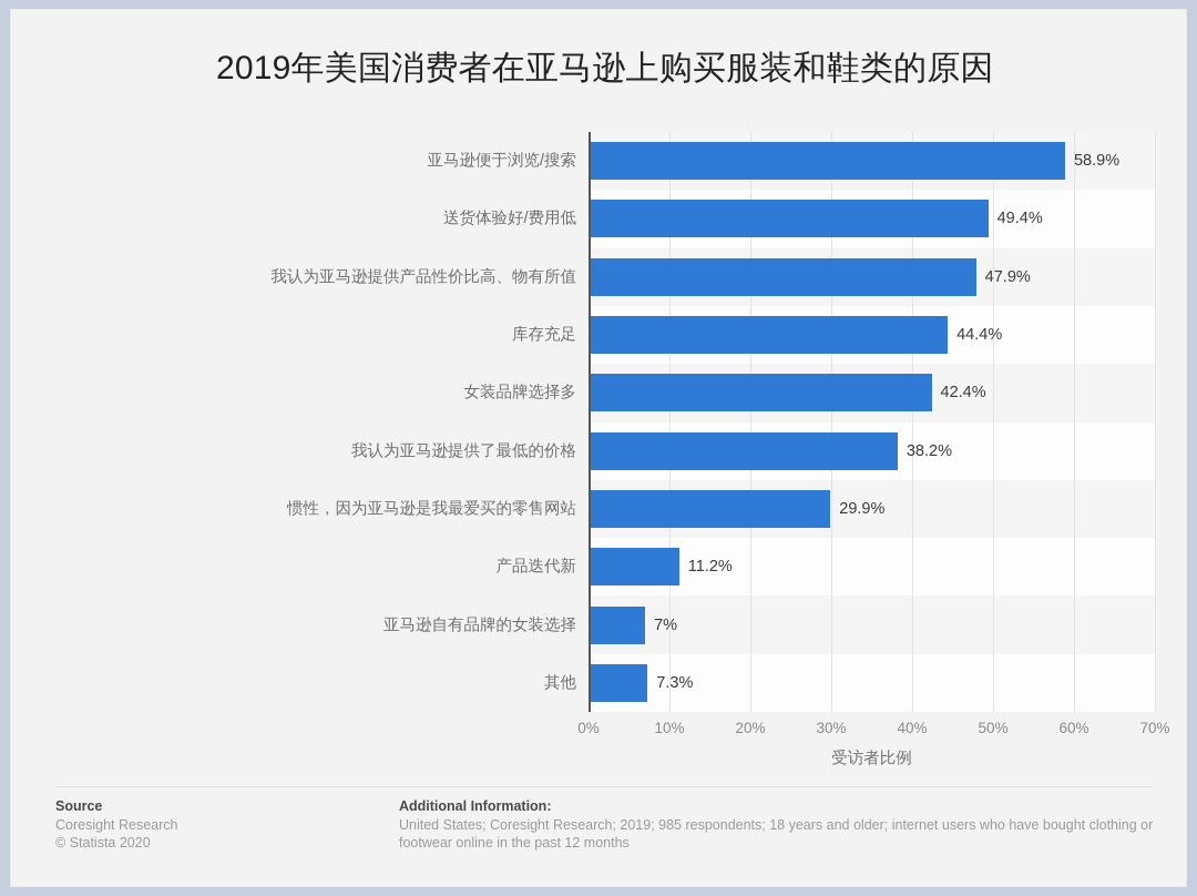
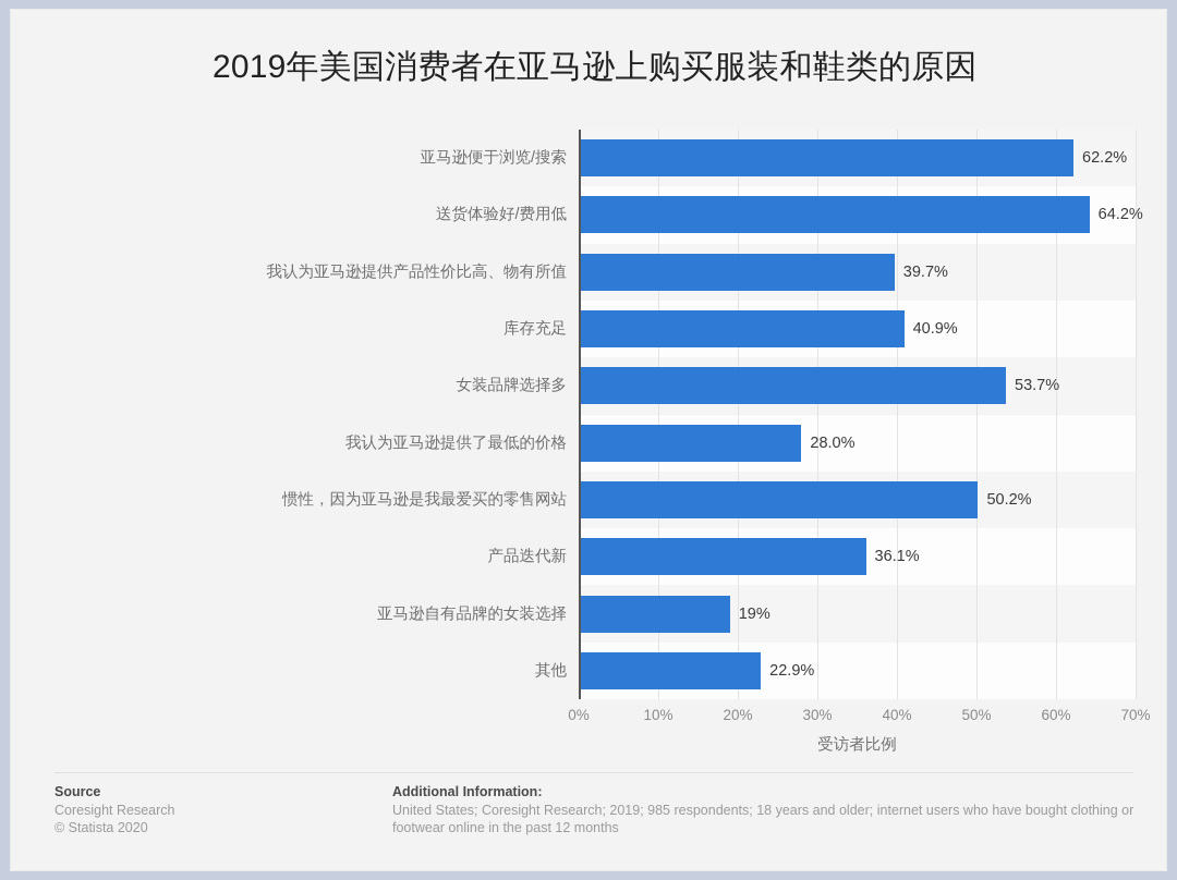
亚马逊便于浏览/搜索: 58.9% -> 62.2%
送货体验好/费用低: 49.4% -> 64.2%
我认为亚马逊提供产品性价比高、物有所值: 47.9% -> 39.7%
库存充足: 44.4% -> 40.9%
女装品牌选择多: 42.4% -> 53.7%
我认为亚马逊提供了最低的价格: 38.2% -> 28.0%
惯性，因为亚马逊是我最爱买的零售网站: 29.9% -> 50.2%
产品迭代新: 11.2% -> 36.1%
亚马逊自有品牌的女装选择: 7% -> 19%
其他: 7.3% -> 22.9%
